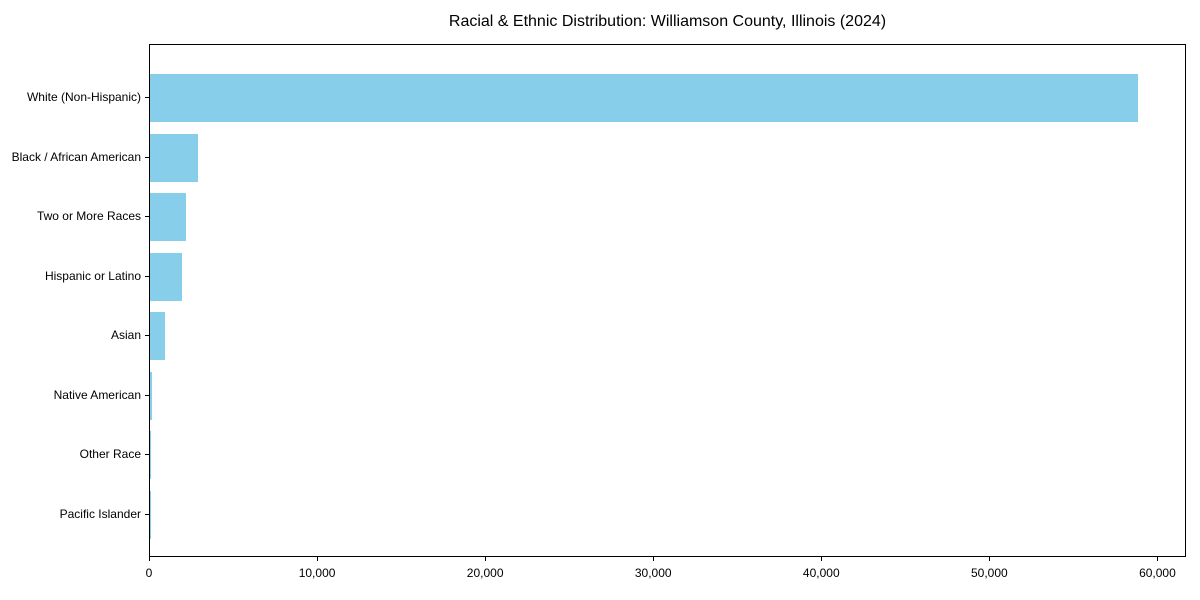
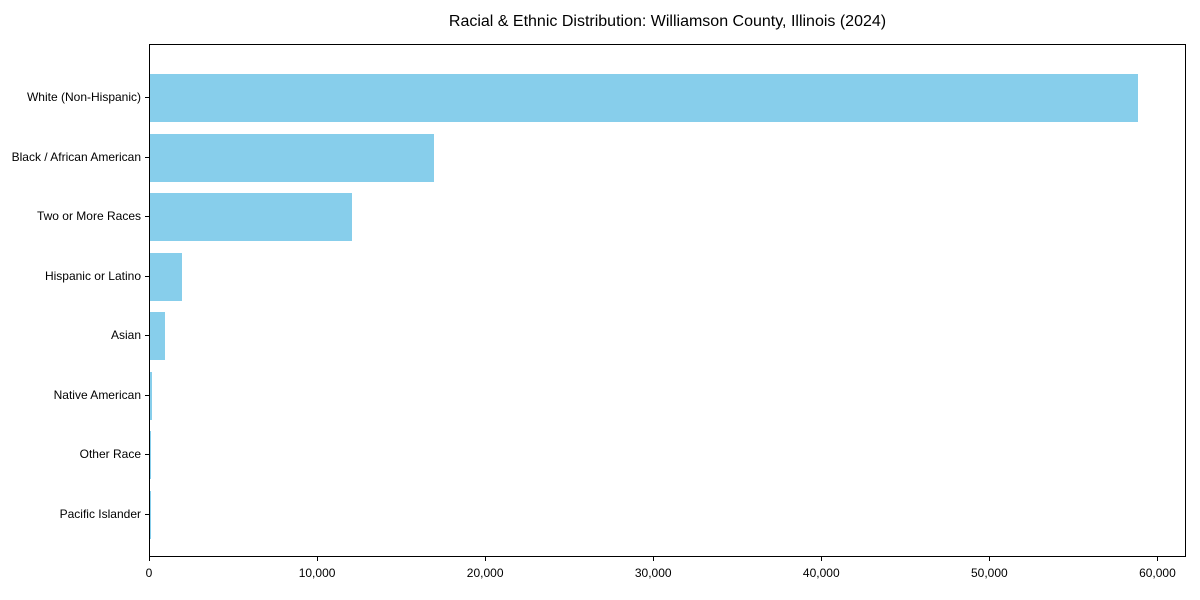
Black / African American: 2900 -> 16900
Two or More Races: 2200 -> 12000
